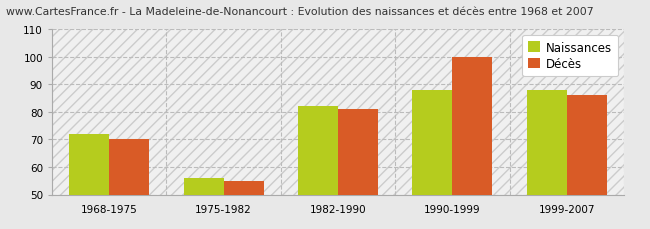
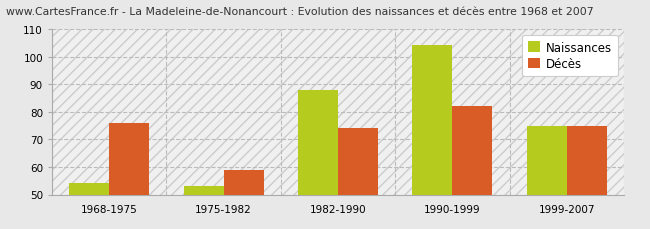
Naissances/1968-1975: 72 -> 54
Décès/1968-1975: 70 -> 76
Naissances/1975-1982: 56 -> 53
Décès/1975-1982: 55 -> 59
Naissances/1982-1990: 82 -> 88
Décès/1982-1990: 81 -> 74
Naissances/1990-1999: 88 -> 104
Décès/1990-1999: 100 -> 82
Naissances/1999-2007: 88 -> 75
Décès/1999-2007: 86 -> 75
